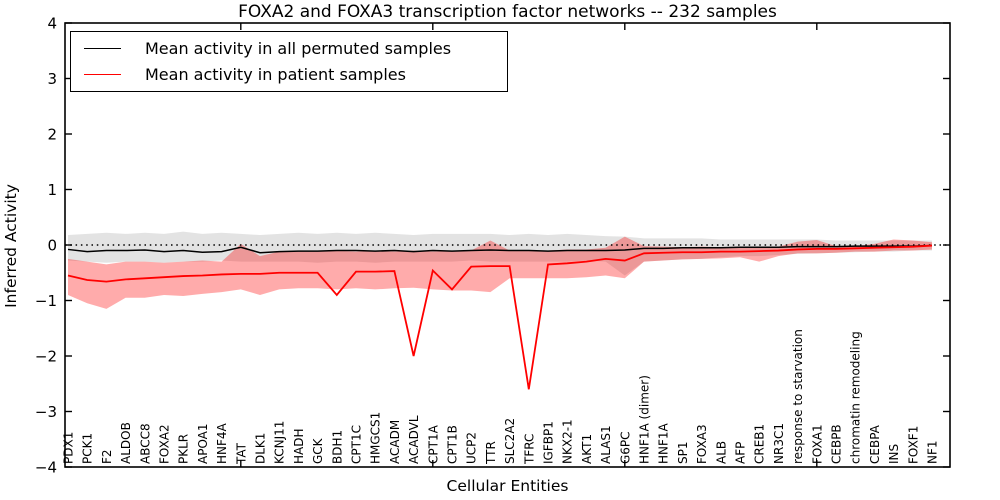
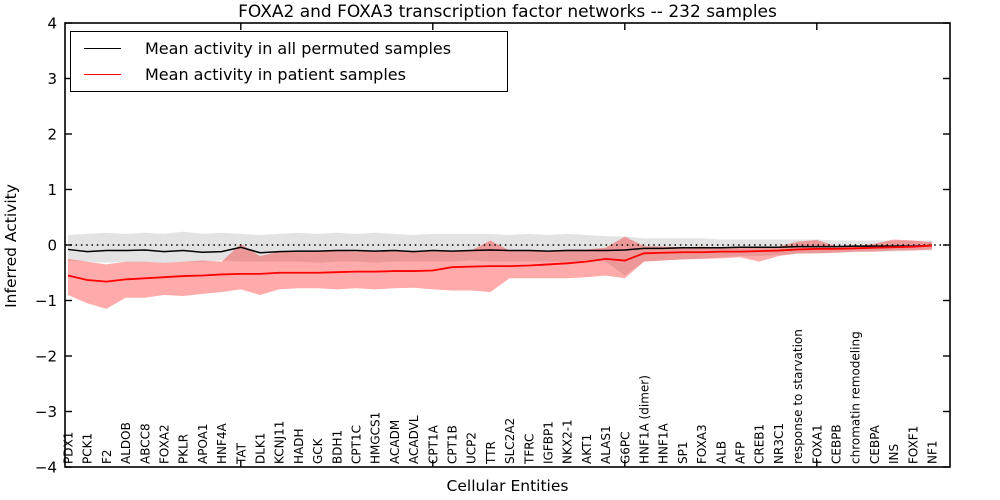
Mean activity in patient samples/BDH1: -0.9 -> -0.5
Mean activity in patient samples/ACADVL: -2.0 -> -0.5
Mean activity in patient samples/CPT1B: -0.8 -> -0.4
Mean activity in patient samples/TFRC: -2.6 -> -0.4
